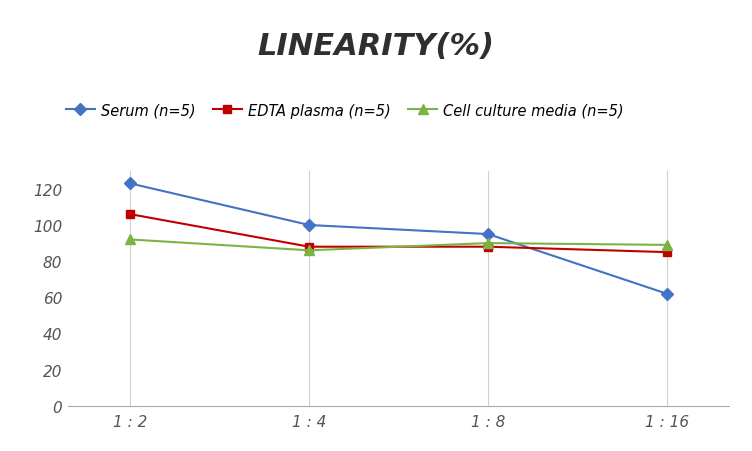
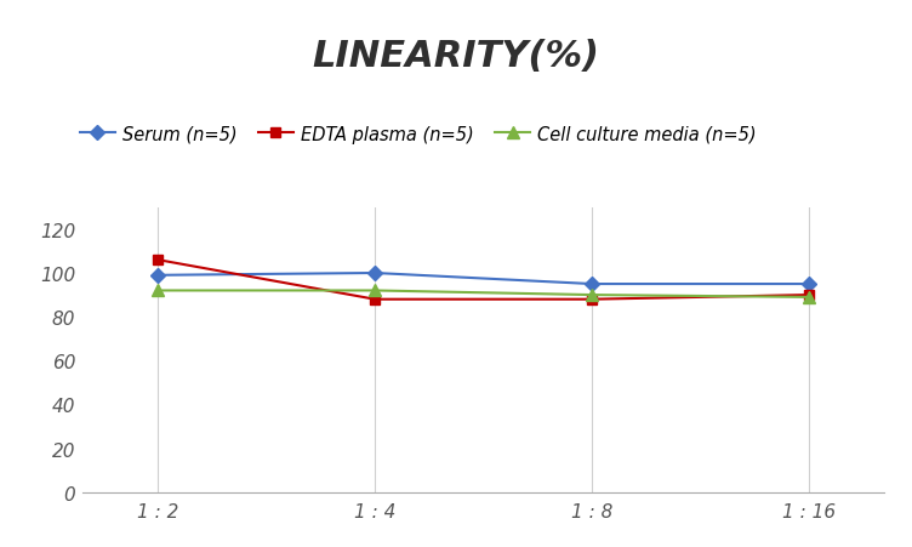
Serum (n=5)/1 : 2: 123 -> 99
Cell culture media (n=5)/1 : 4: 86 -> 92
Serum (n=5)/1 : 16: 62 -> 95
EDTA plasma (n=5)/1 : 16: 85 -> 90
